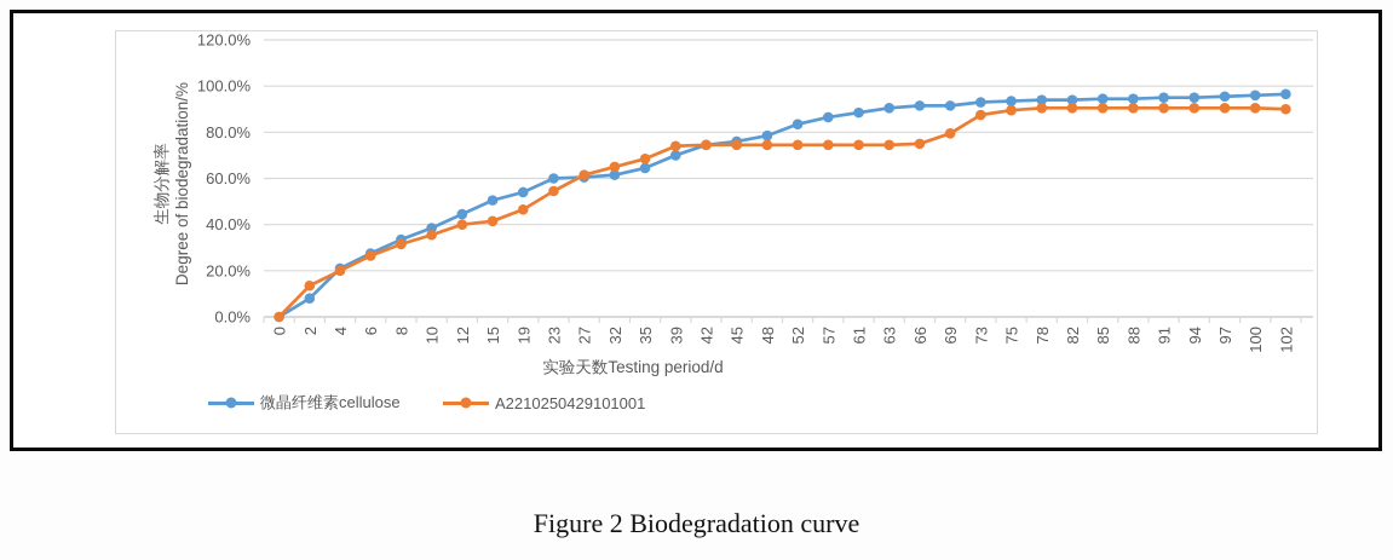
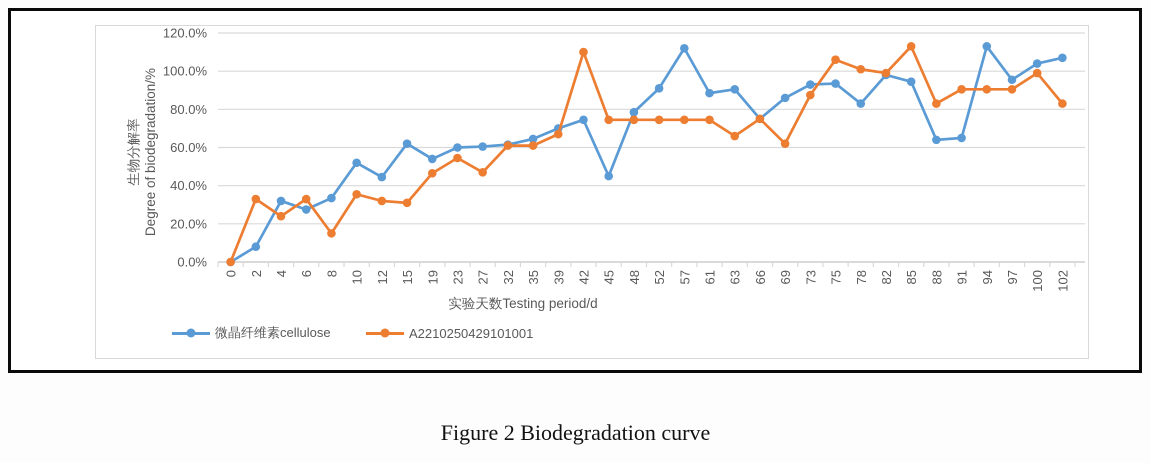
A2210250429101001/2: 14% -> 33%
微晶纤维素cellulose/4: 21% -> 32%
A2210250429101001/4: 20% -> 24%
A2210250429101001/6: 26% -> 33%
A2210250429101001/8: 32% -> 15%
微晶纤维素cellulose/10: 38% -> 52%
A2210250429101001/12: 40% -> 32%
微晶纤维素cellulose/15: 50% -> 62%
A2210250429101001/15: 42% -> 31%
A2210250429101001/27: 62% -> 47%
A2210250429101001/32: 65% -> 61%
A2210250429101001/35: 68% -> 61%
A2210250429101001/39: 74% -> 67%
A2210250429101001/42: 74% -> 110%
微晶纤维素cellulose/45: 76% -> 45%
微晶纤维素cellulose/52: 84% -> 91%
微晶纤维素cellulose/57: 86% -> 112%
A2210250429101001/63: 74% -> 66%
微晶纤维素cellulose/66: 92% -> 75%
微晶纤维素cellulose/69: 92% -> 86%
A2210250429101001/69: 80% -> 62%
A2210250429101001/75: 90% -> 106%
微晶纤维素cellulose/78: 94% -> 83%
A2210250429101001/78: 90% -> 101%
微晶纤维素cellulose/82: 94% -> 98%
A2210250429101001/82: 90% -> 99%
A2210250429101001/85: 90% -> 113%
微晶纤维素cellulose/88: 94% -> 64%
A2210250429101001/88: 90% -> 83%
微晶纤维素cellulose/91: 95% -> 65%
微晶纤维素cellulose/94: 95% -> 113%
微晶纤维素cellulose/100: 96% -> 104%
A2210250429101001/100: 90% -> 99%
微晶纤维素cellulose/102: 96% -> 107%
A2210250429101001/102: 90% -> 83%
